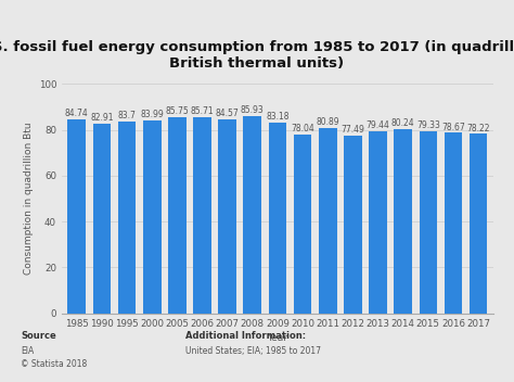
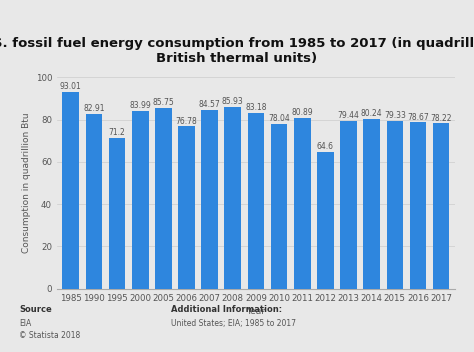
1985: 84.74 -> 93.01
1995: 83.7 -> 71.2
2006: 85.71 -> 76.78
2012: 77.49 -> 64.6
